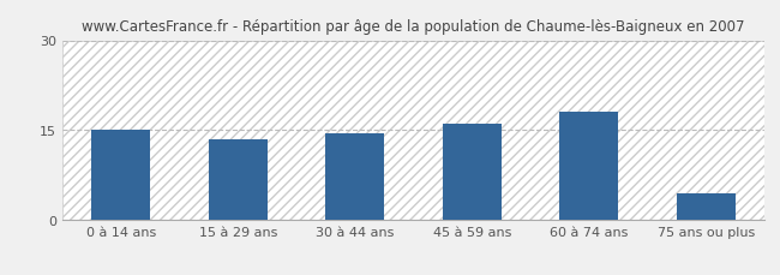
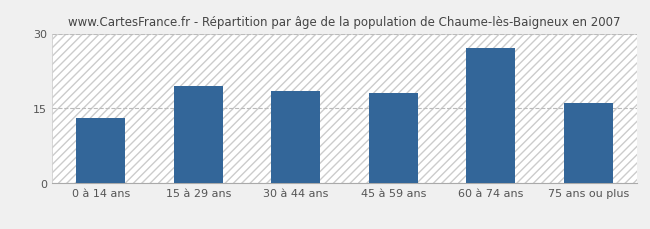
0 à 14 ans: 15.0 -> 13.0
15 à 29 ans: 13.5 -> 19.5
30 à 44 ans: 14.5 -> 18.5
45 à 59 ans: 16.0 -> 18.0
60 à 74 ans: 18.0 -> 27.0
75 ans ou plus: 4.5 -> 16.0
